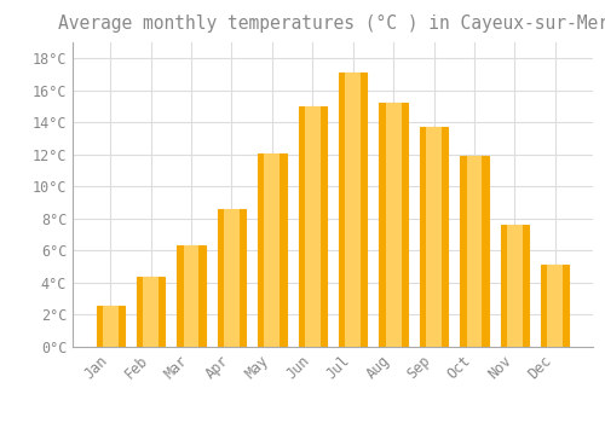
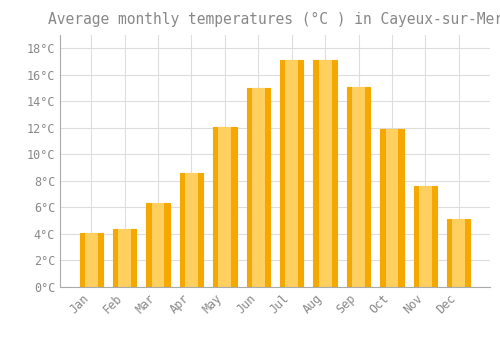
Jan: 2.6°C -> 4.1°C
Aug: 15.2°C -> 17.1°C
Sep: 13.7°C -> 15.1°C
